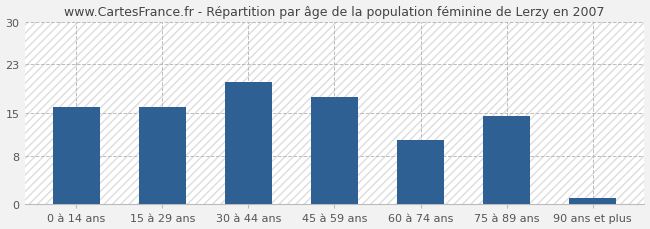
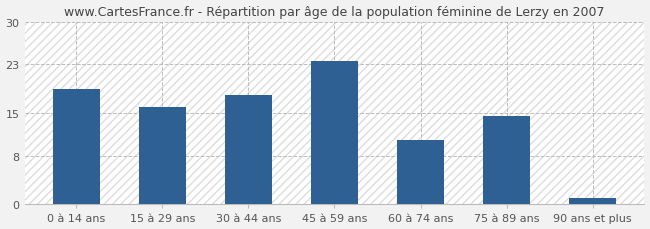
0 à 14 ans: 16.0 -> 19.0
30 à 44 ans: 20.0 -> 18.0
45 à 59 ans: 17.6 -> 23.5
